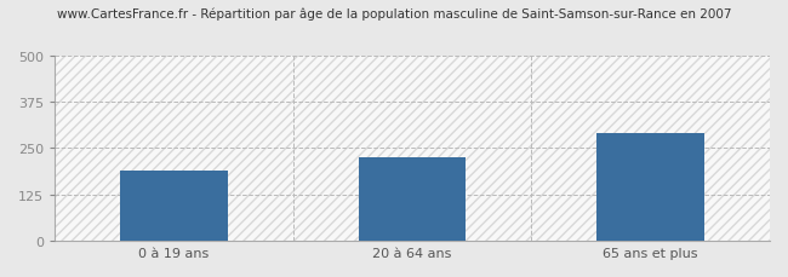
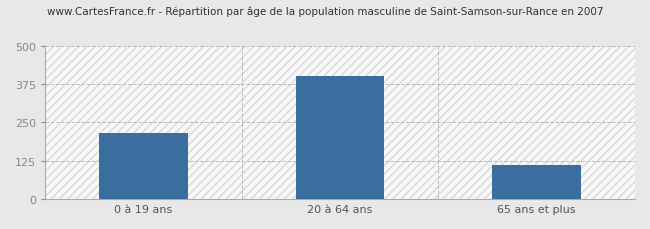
0 à 19 ans: 190 -> 215
20 à 64 ans: 225 -> 400
65 ans et plus: 290 -> 110
